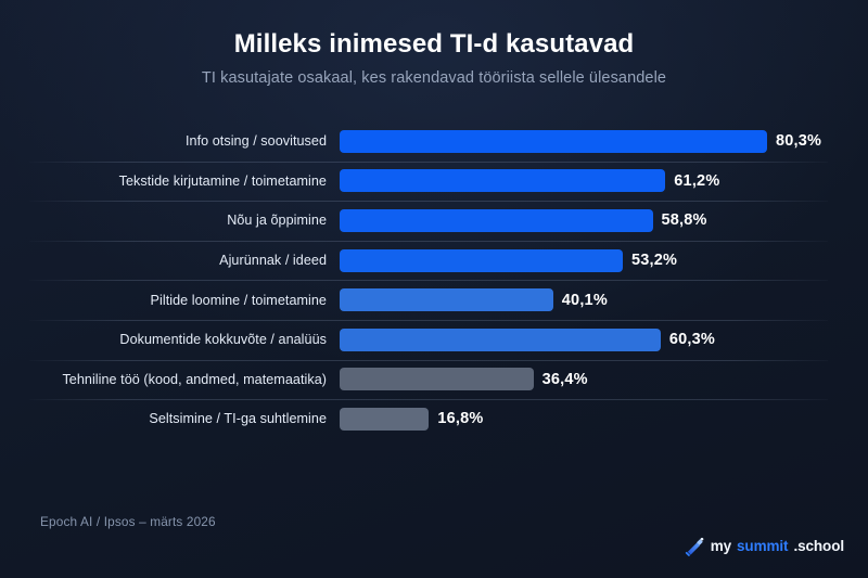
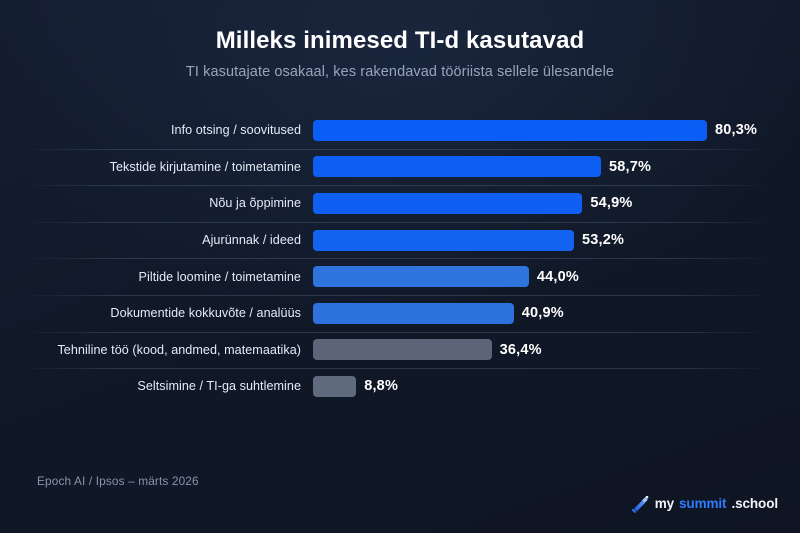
Tekstide kirjutamine / toimetamine: 61,2% -> 58,7%
Nõu ja õppimine: 58,8% -> 54,9%
Piltide loomine / toimetamine: 40,1% -> 44,0%
Dokumentide kokkuvõte / analüüs: 60,3% -> 40,9%
Seltsimine / TI-ga suhtlemine: 16,8% -> 8,8%
